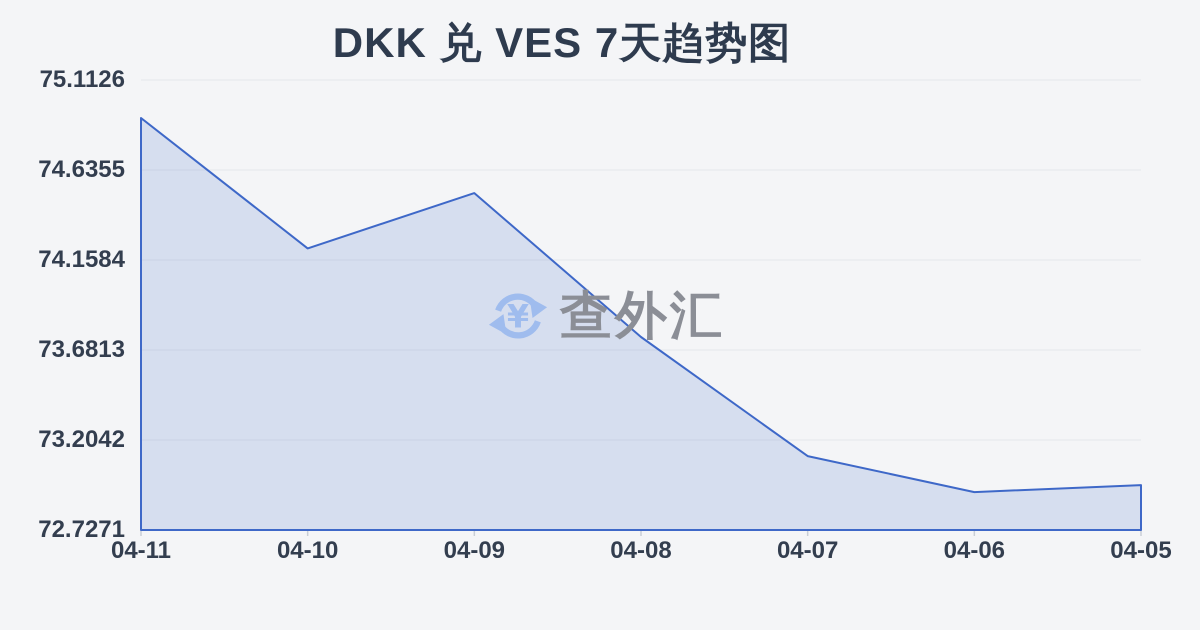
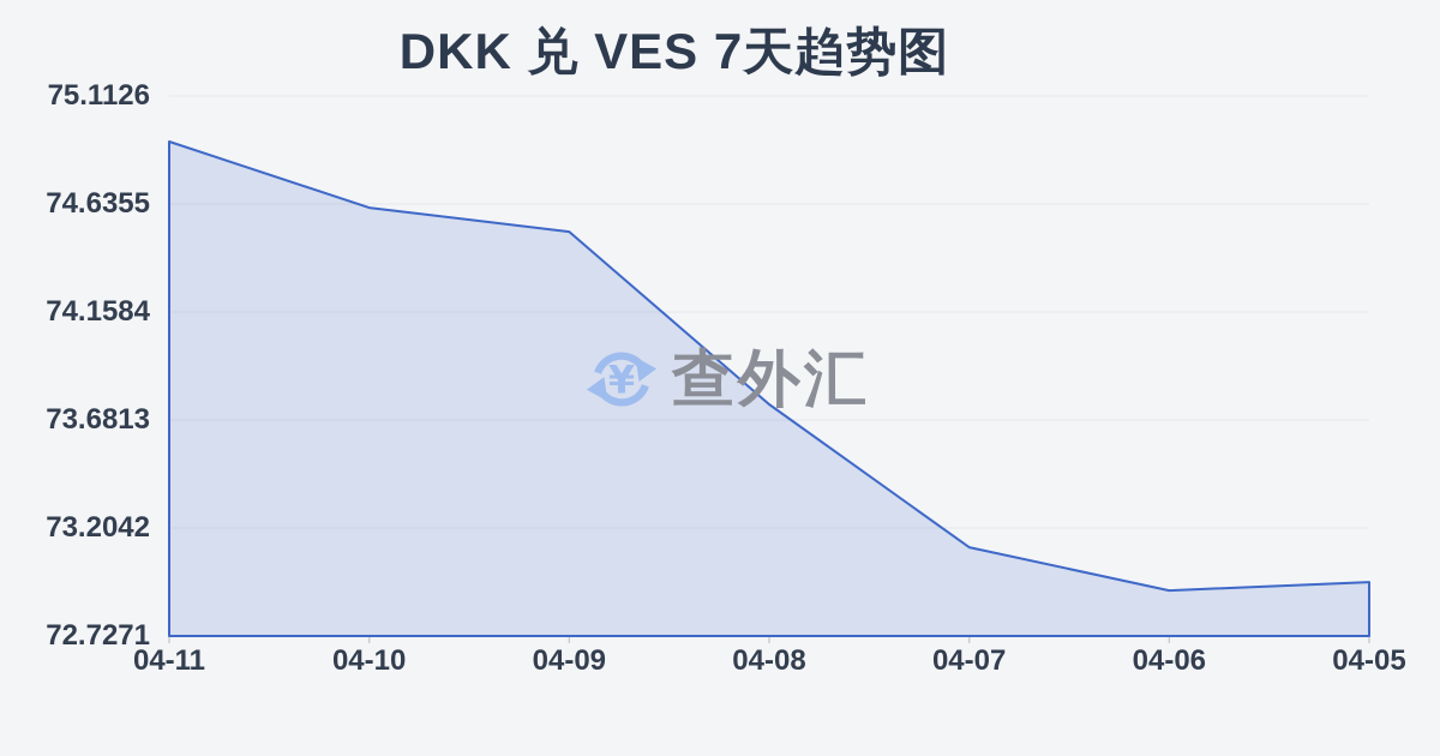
04-10: 74.22 -> 74.62
